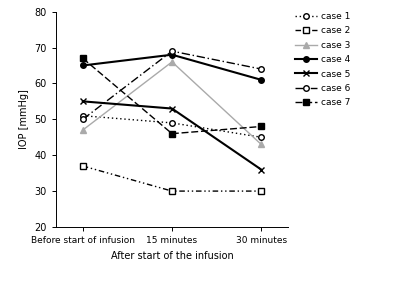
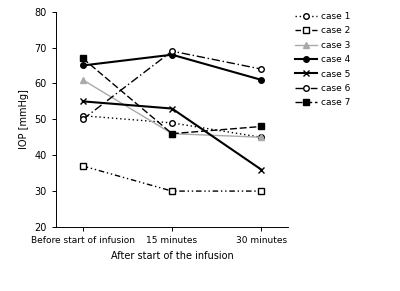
case 3/Before start of infusion: 47 -> 61
case 3/15 minutes: 66 -> 46
case 3/30 minutes: 43 -> 45
